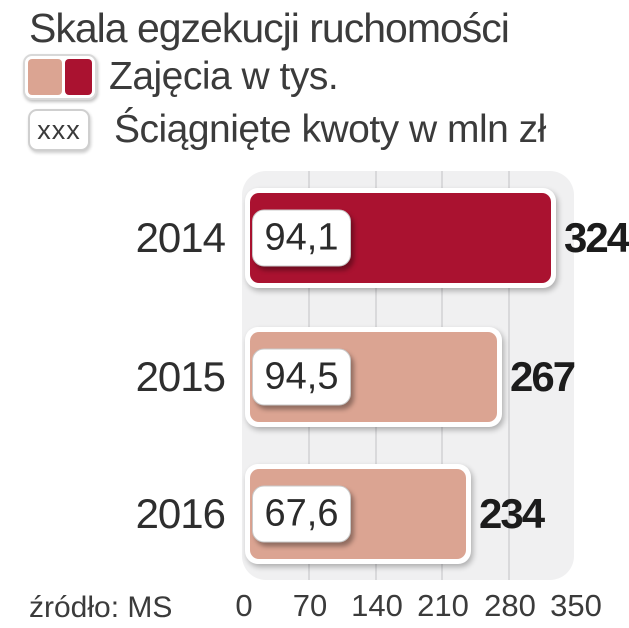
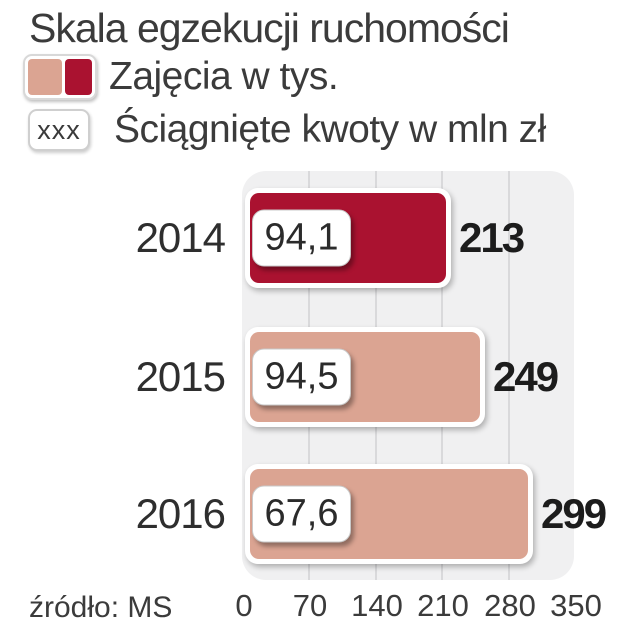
Zajęcia w tys./2014: 324 -> 213
Zajęcia w tys./2015: 267 -> 249
Zajęcia w tys./2016: 234 -> 299
